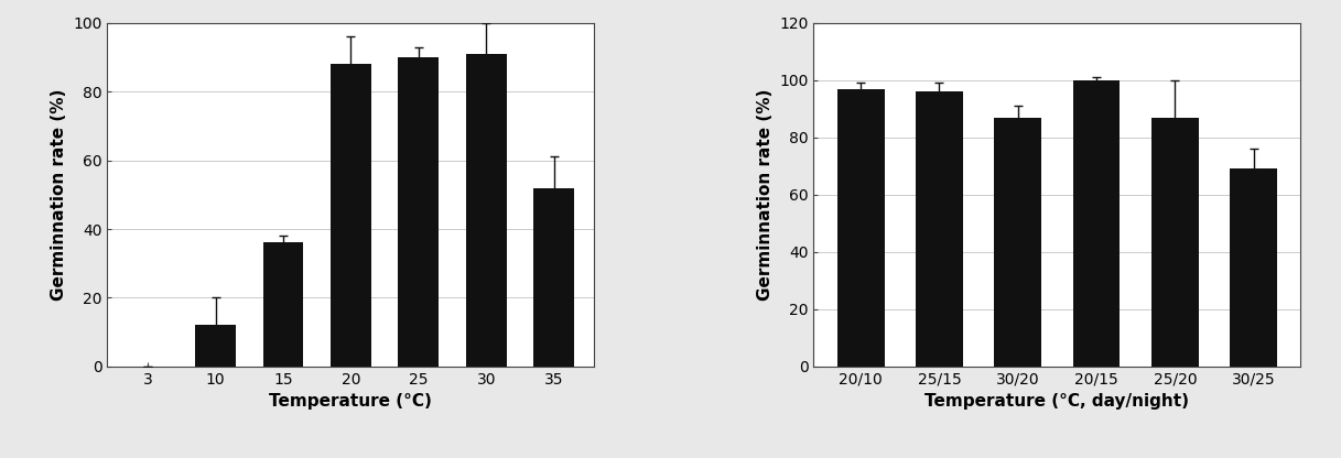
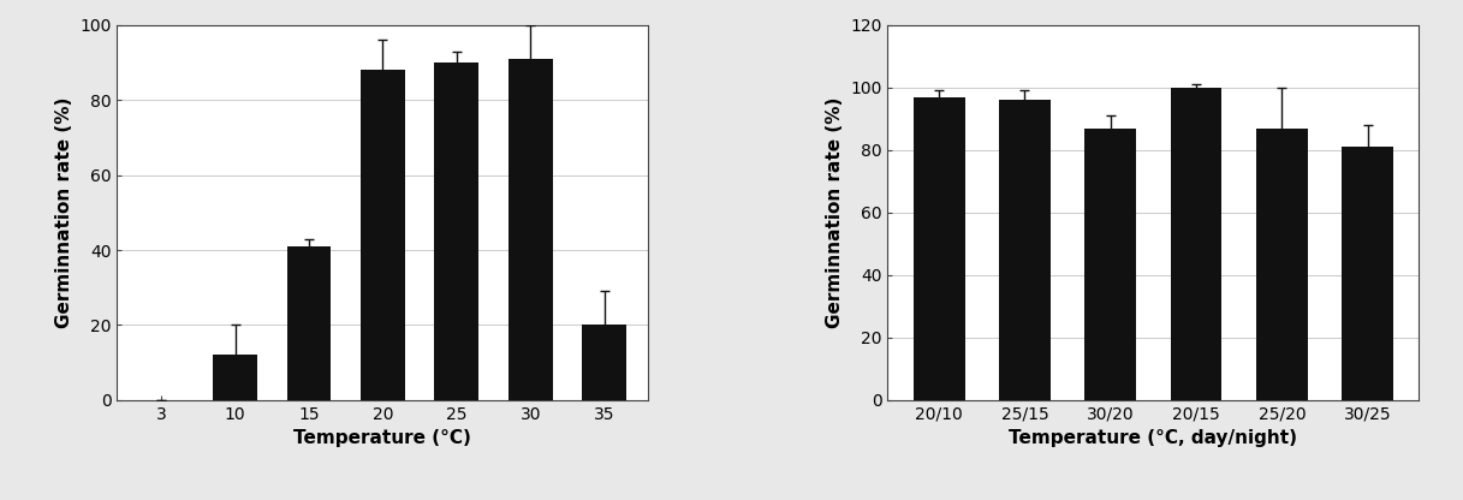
15: 36 -> 41
35: 52 -> 20
30/25: 69 -> 81
